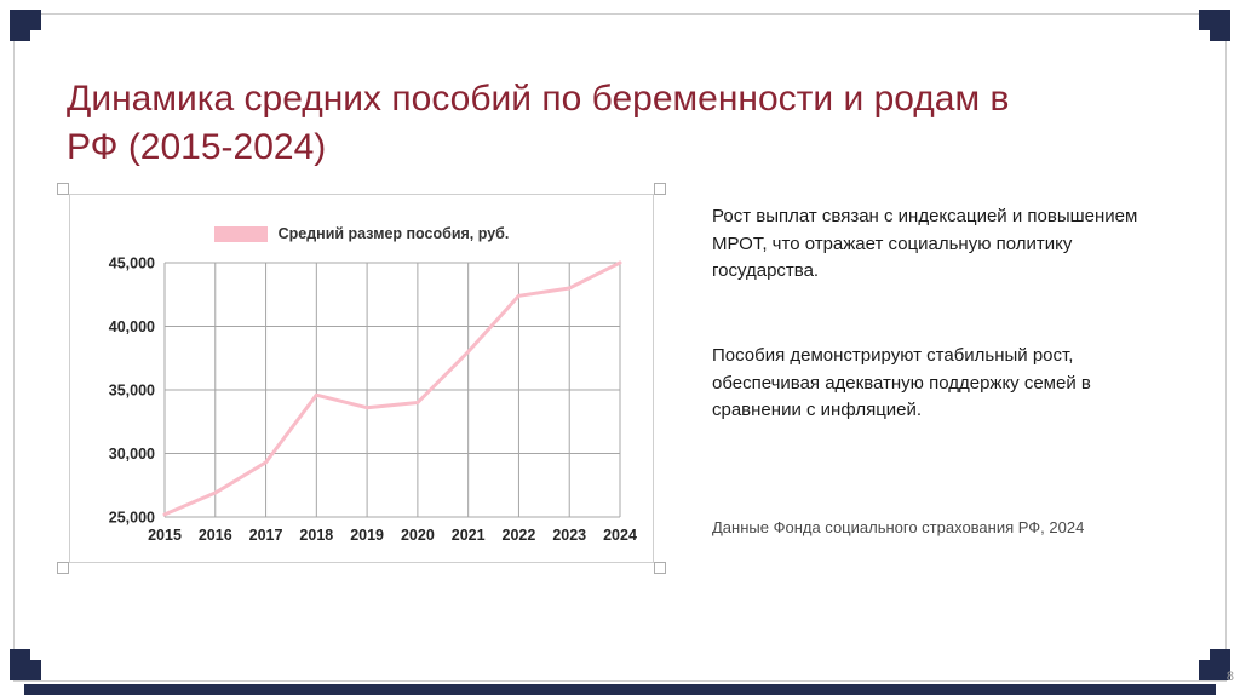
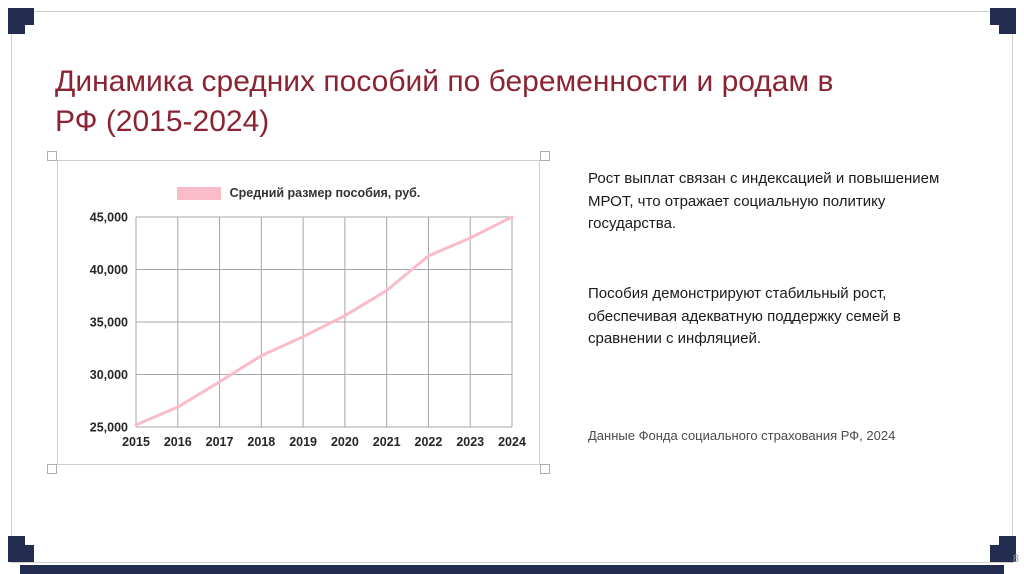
2018: 34600 -> 31800
2020: 34000 -> 35600
2022: 42400 -> 41300
